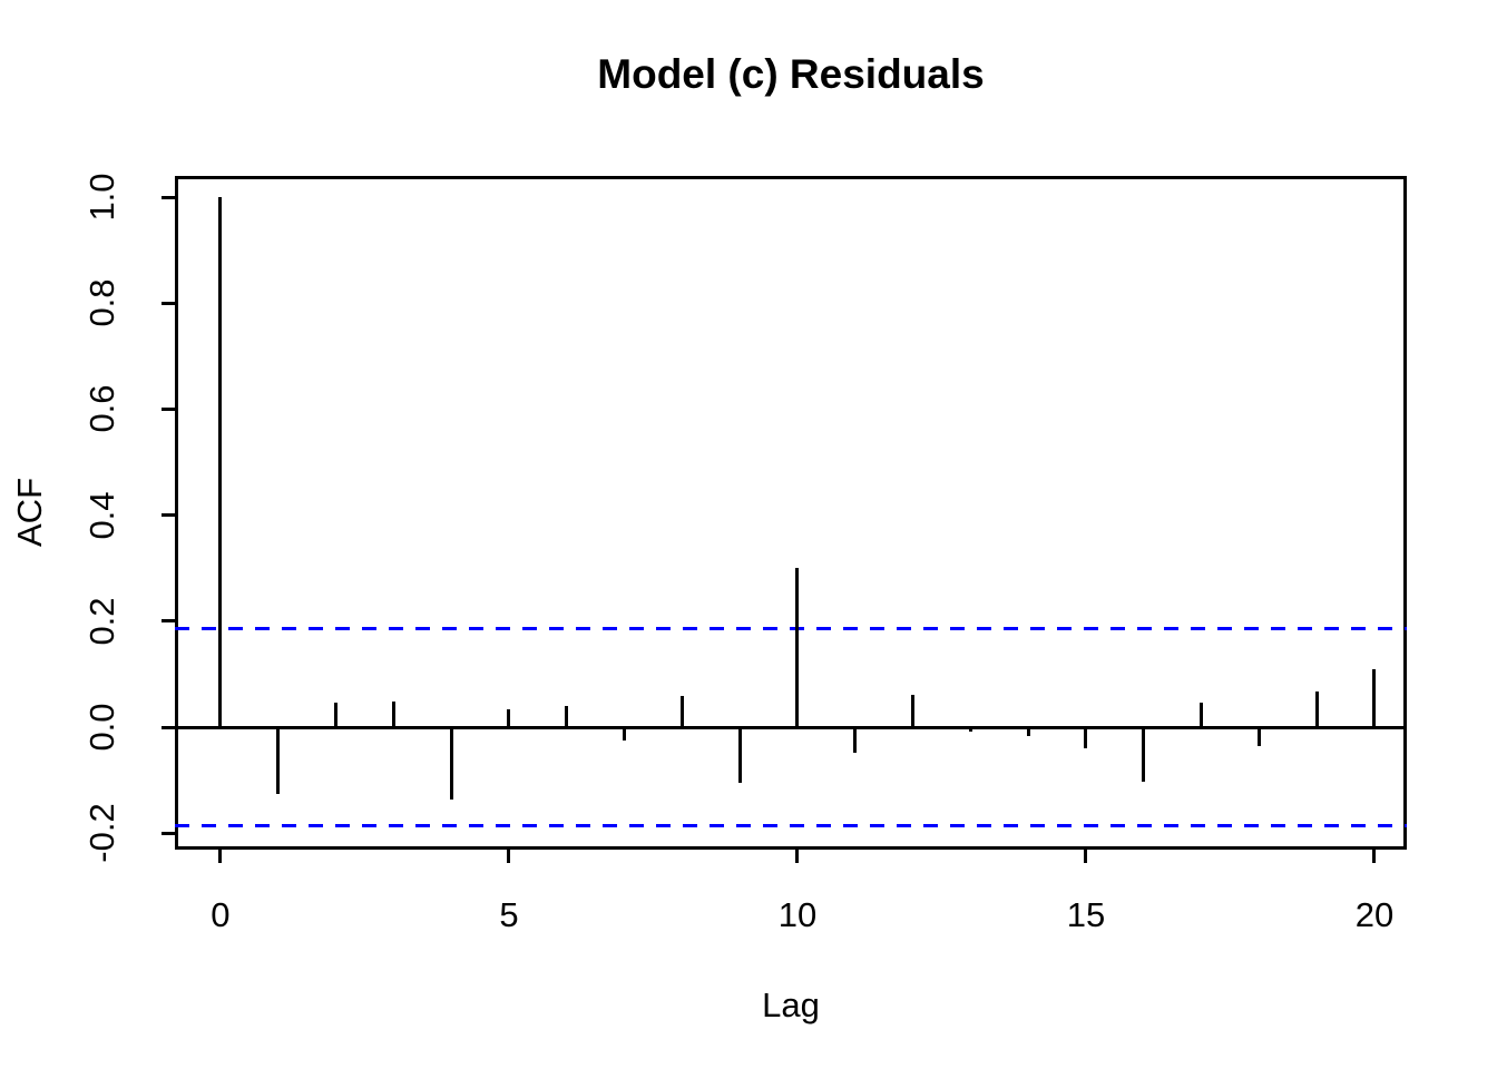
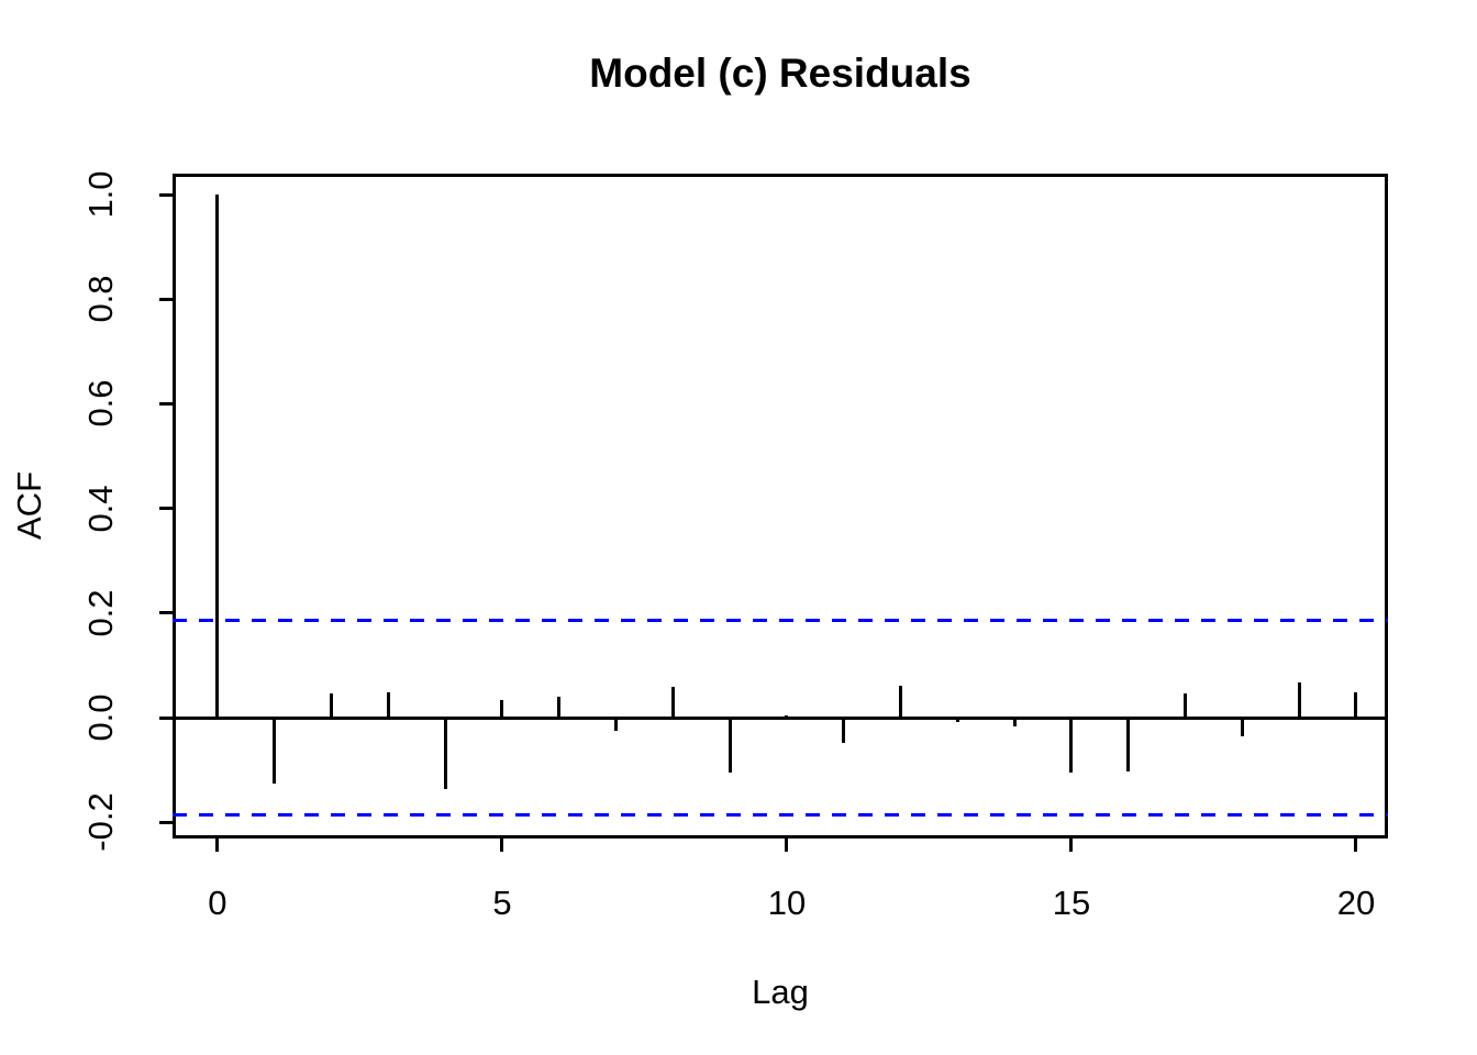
10: 0.30 -> 0.01
15: -0.04 -> -0.10
20: 0.11 -> 0.05
